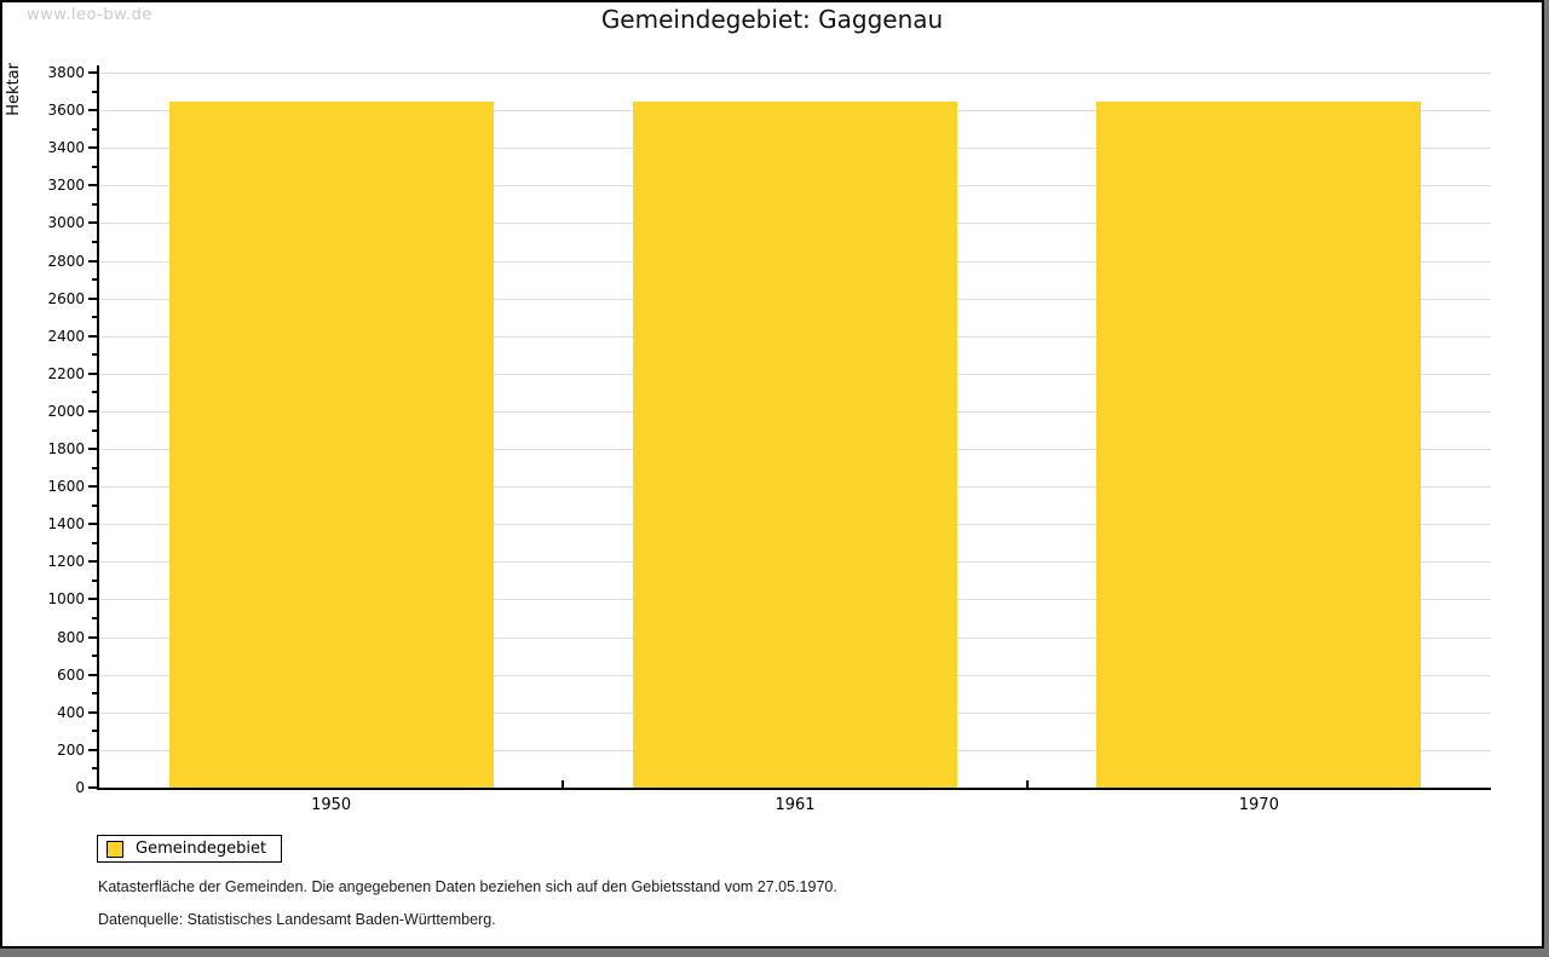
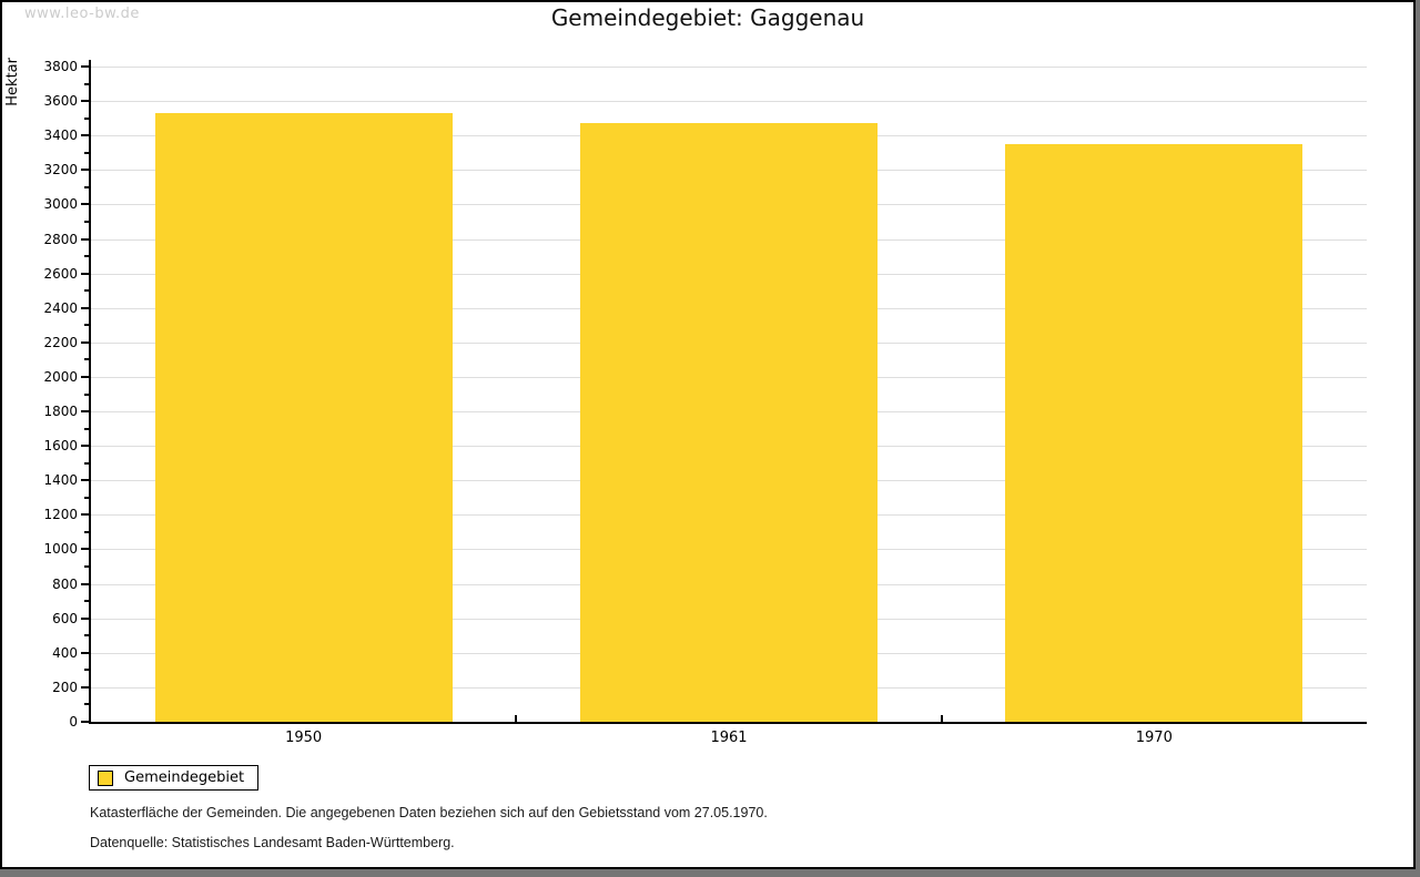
1950: 3640 -> 3530
1961: 3640 -> 3470
1970: 3640 -> 3350
